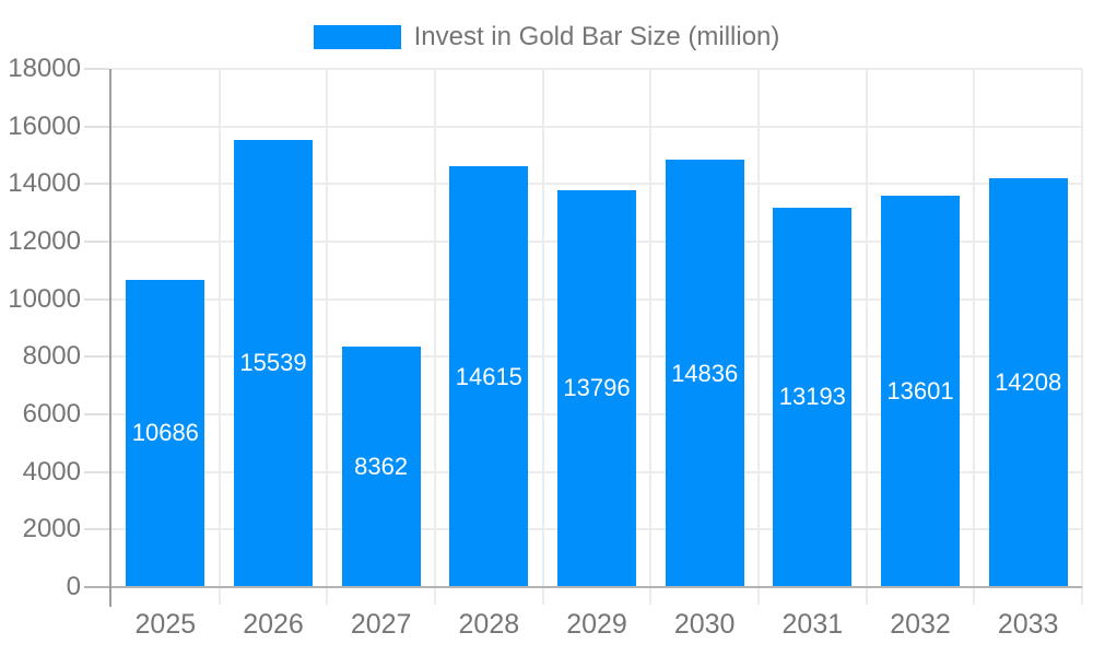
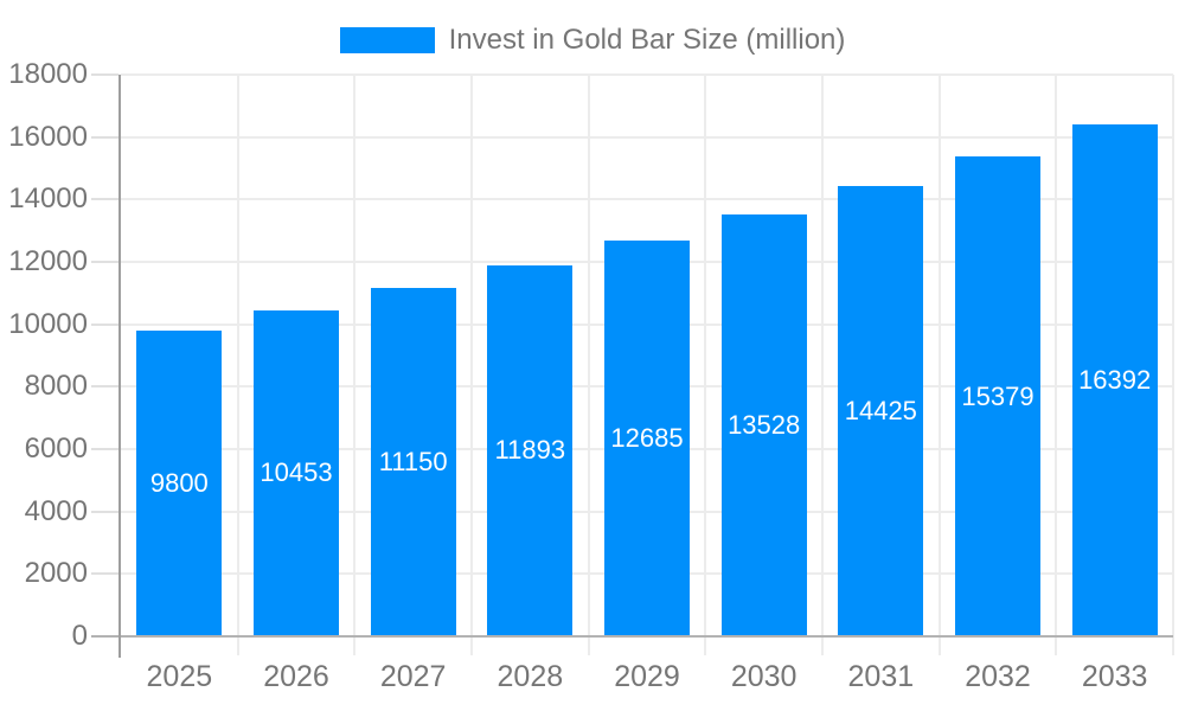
2025: 10686 -> 9800
2026: 15539 -> 10453
2027: 8362 -> 11150
2028: 14615 -> 11893
2029: 13796 -> 12685
2030: 14836 -> 13528
2031: 13193 -> 14425
2032: 13601 -> 15379
2033: 14208 -> 16392
